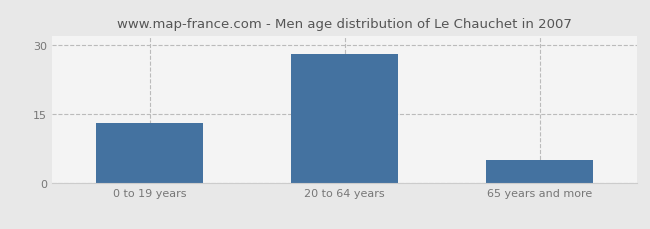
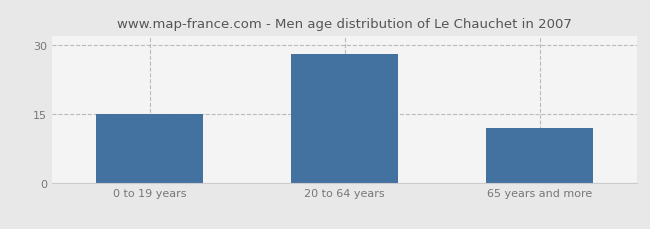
0 to 19 years: 13 -> 15
65 years and more: 5 -> 12
